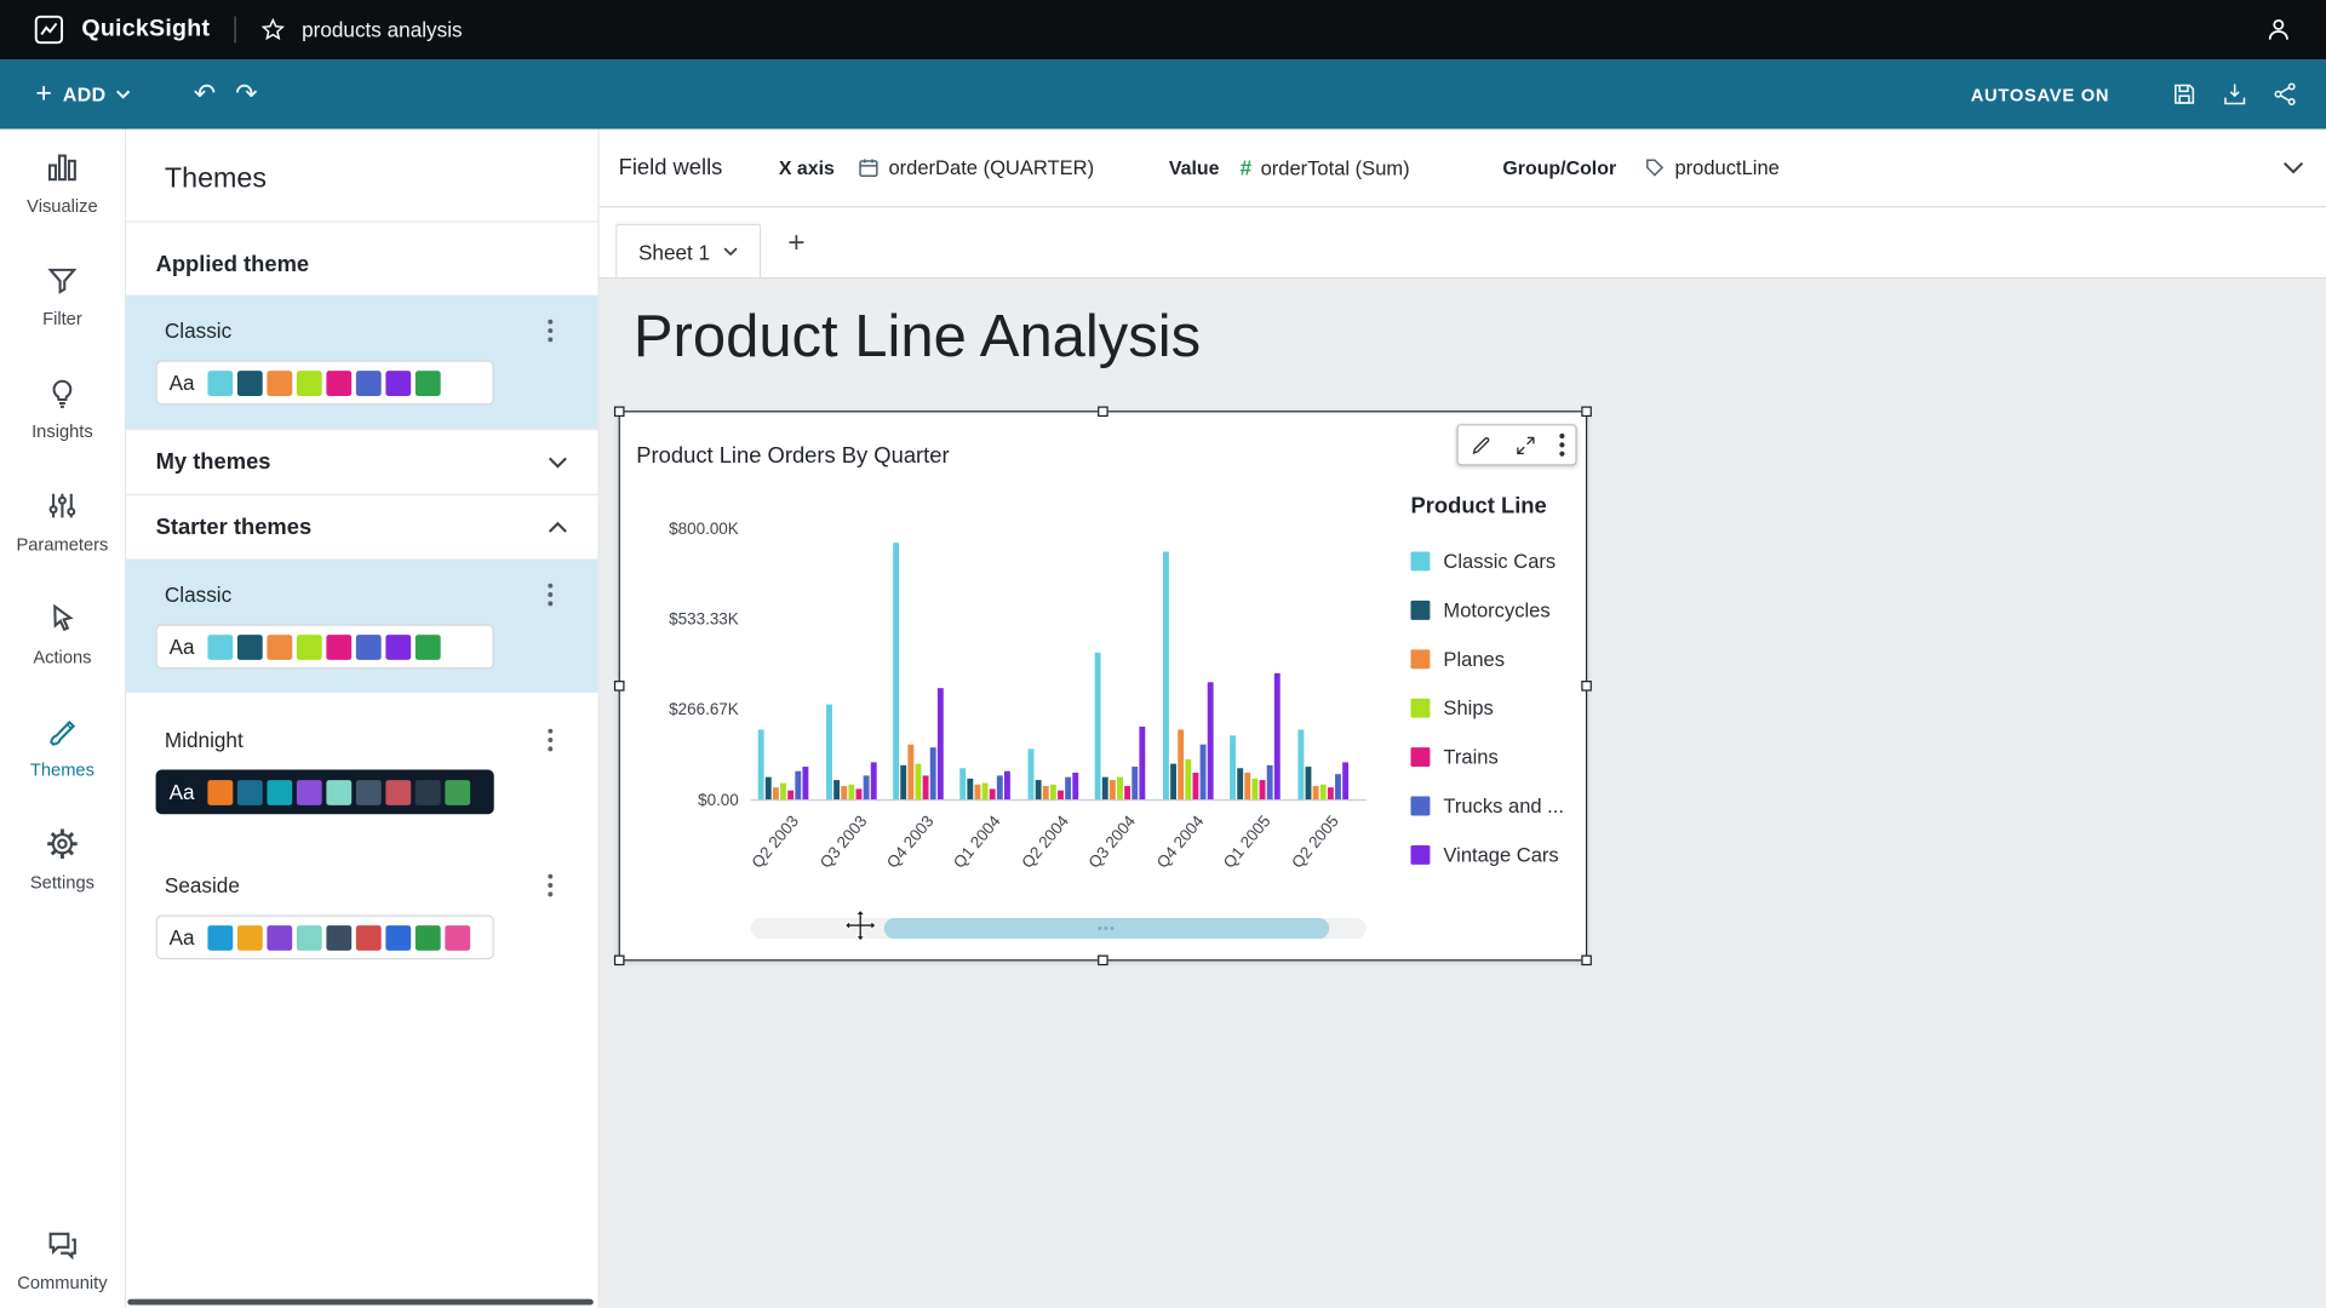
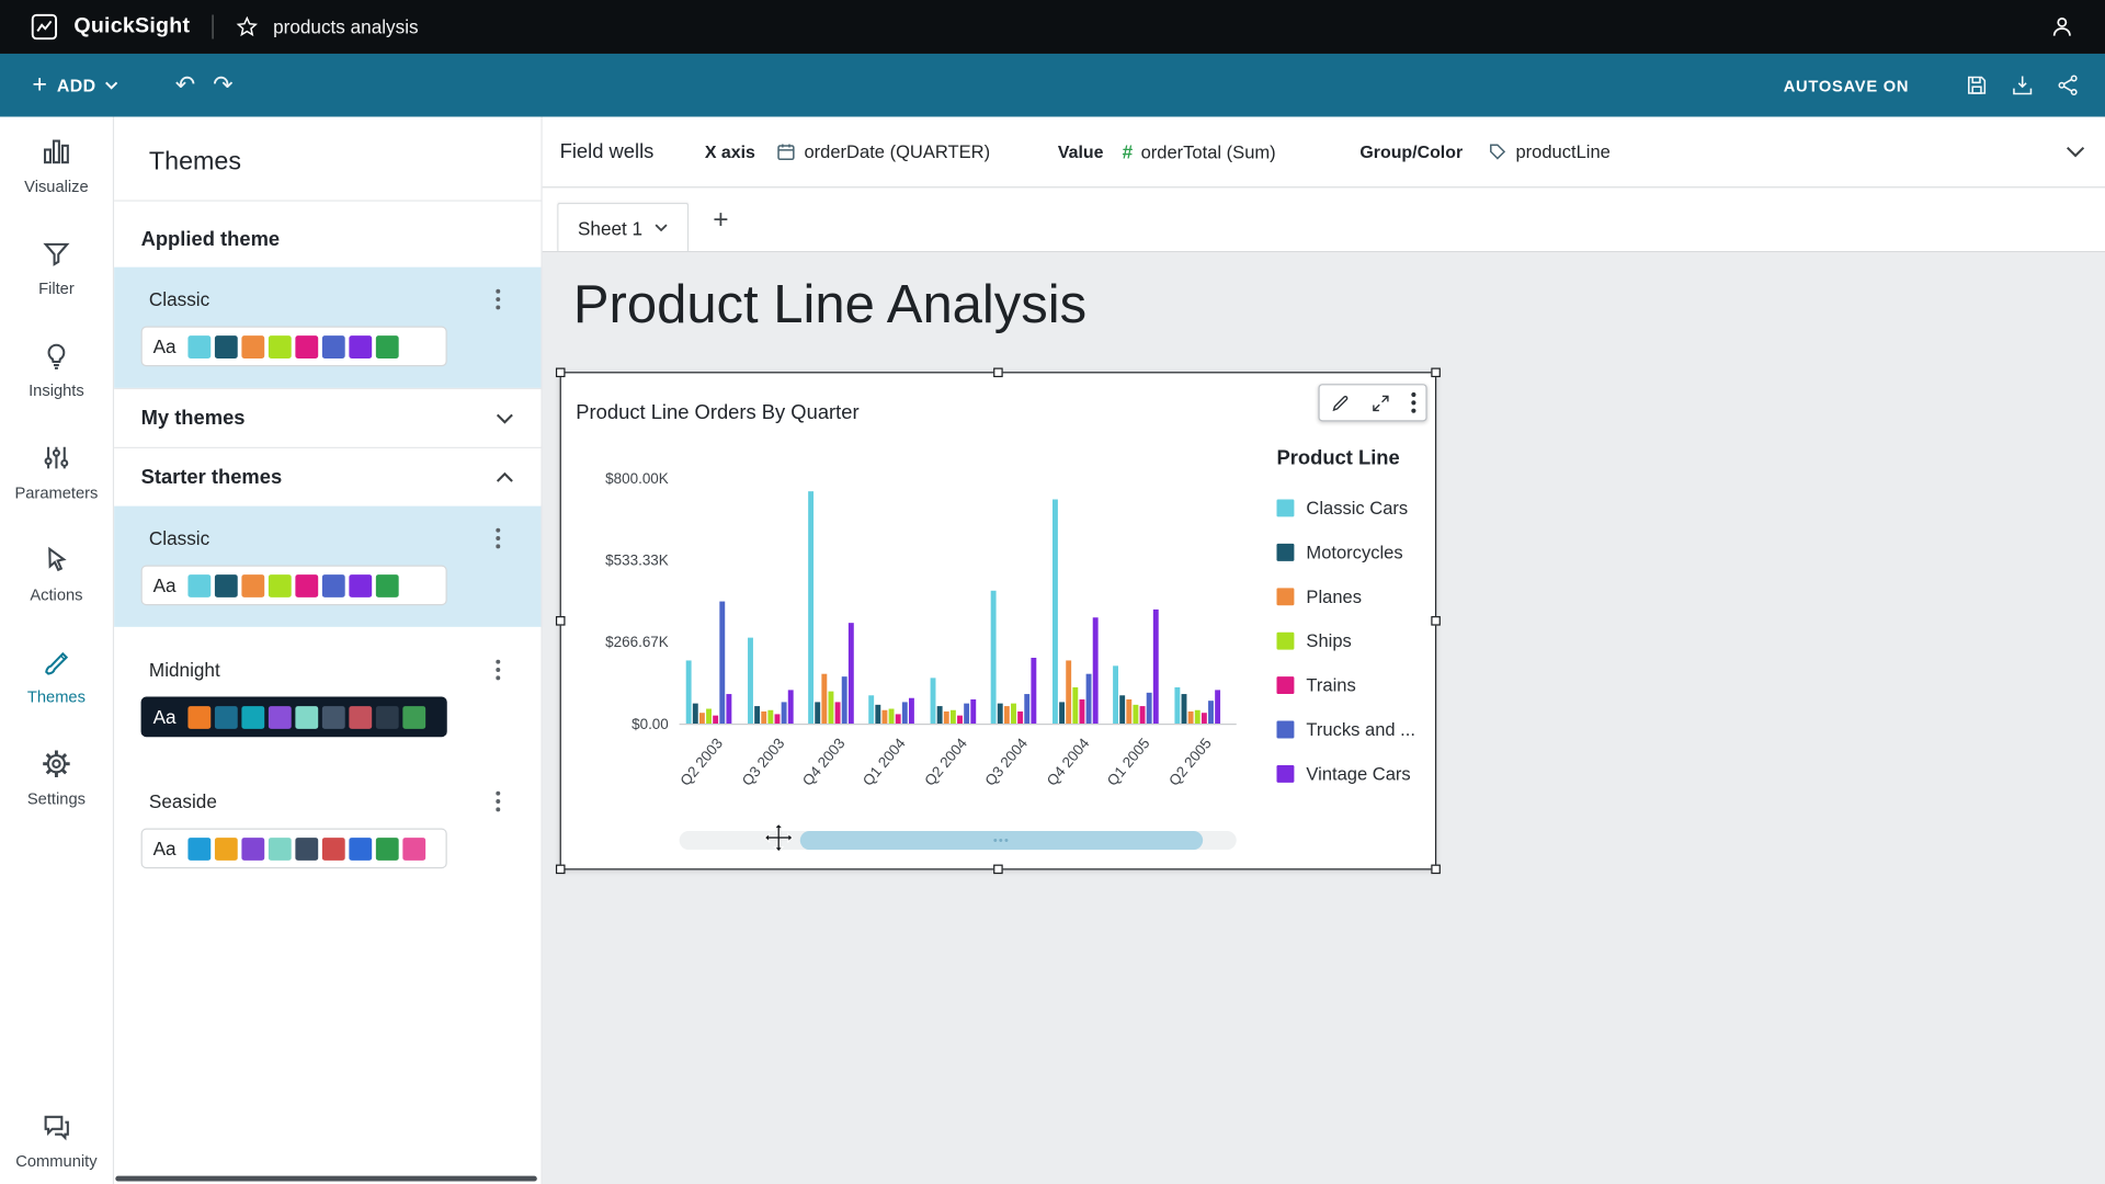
Trucks and .../Q2 2003: $80K -> $400K
Motorcycles/Q4 2003: $100K -> $70K
Motorcycles/Q4 2004: $100K -> $70K
Classic Cars/Q2 2005: $200K -> $120K
